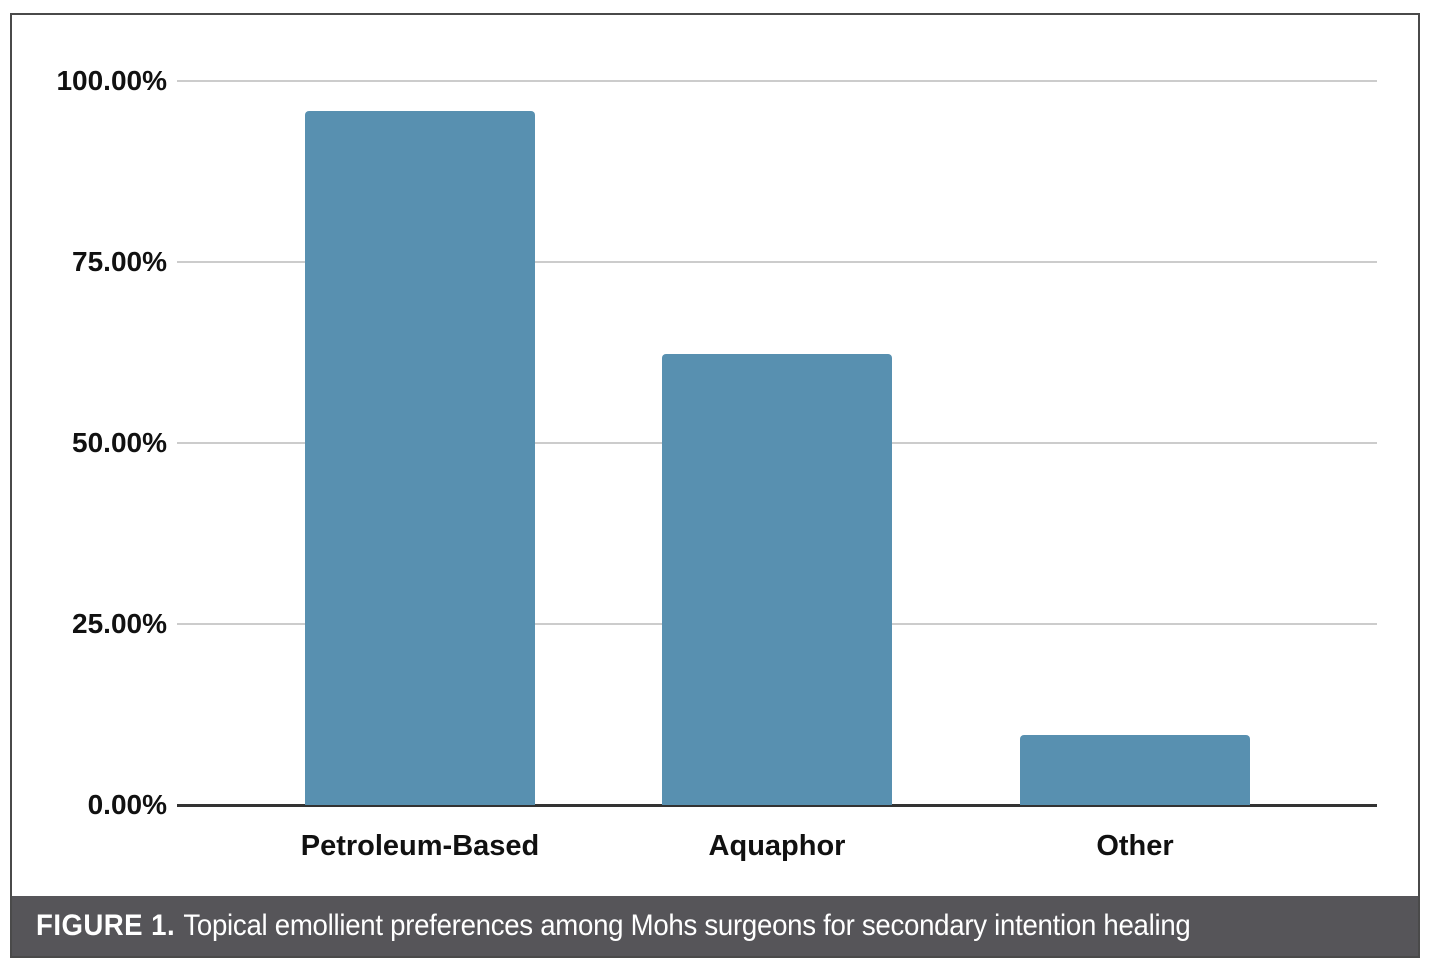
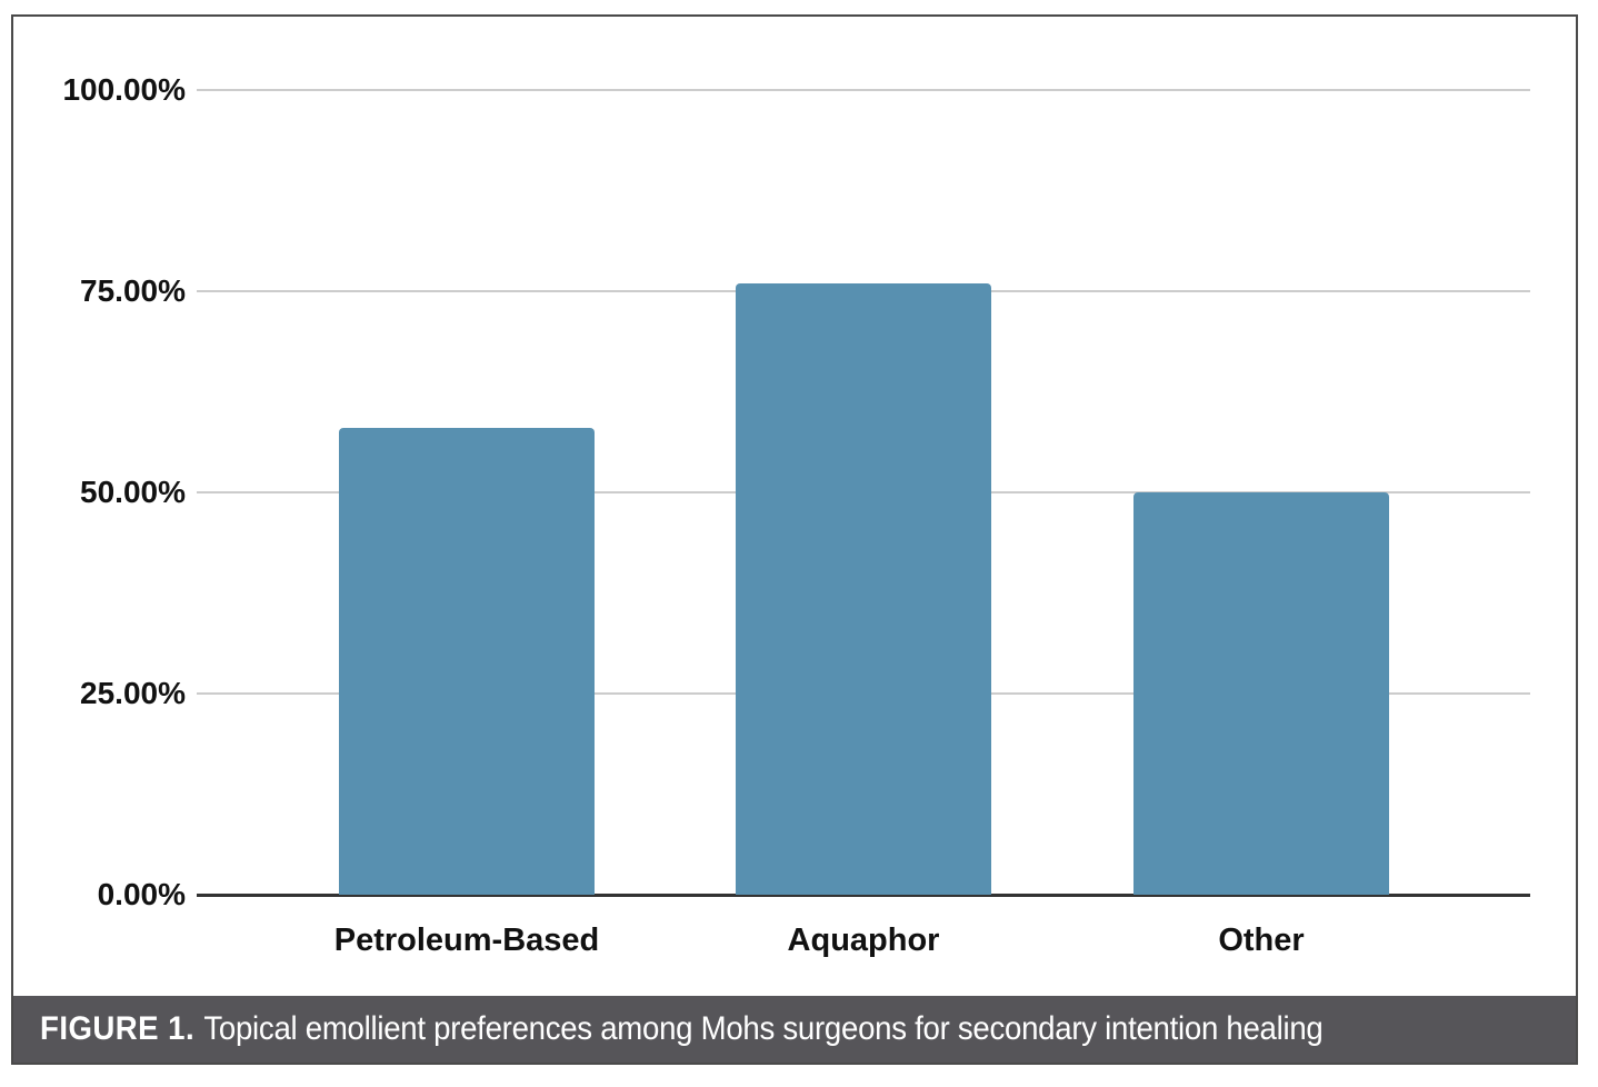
Petroleum-Based: 96% -> 58%
Aquaphor: 62% -> 76%
Other: 10% -> 50%
